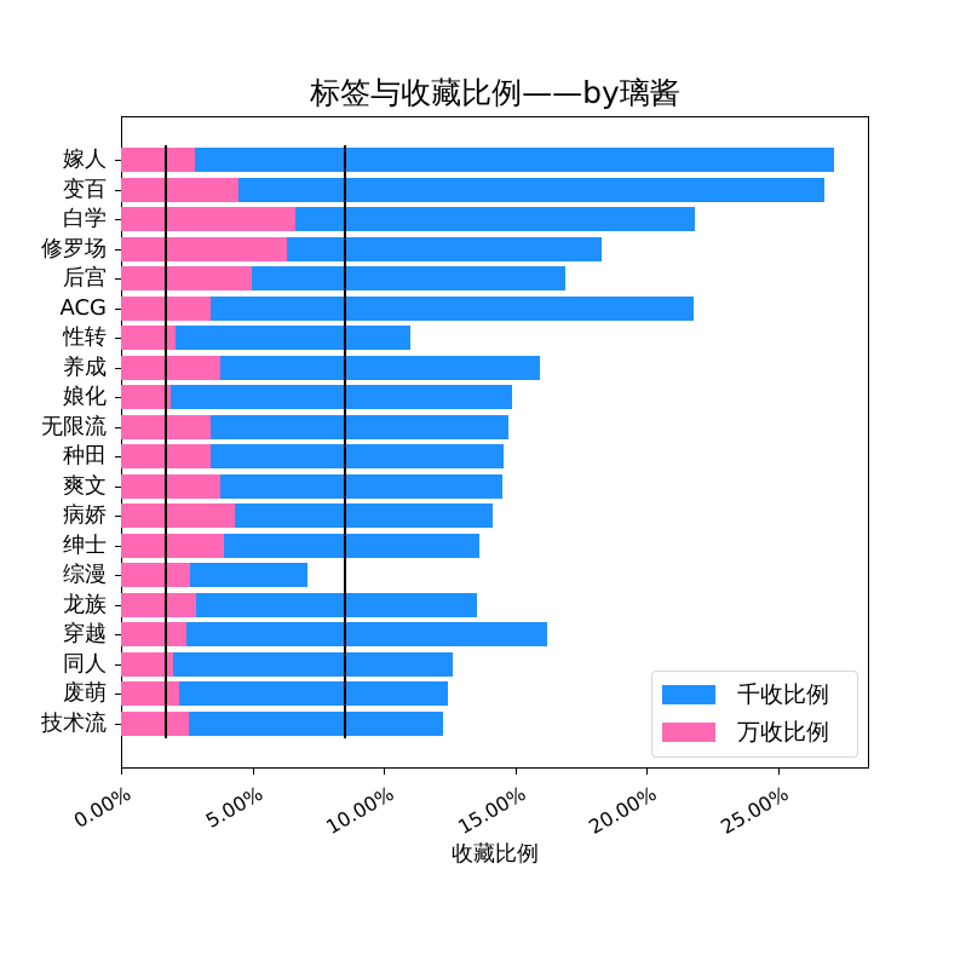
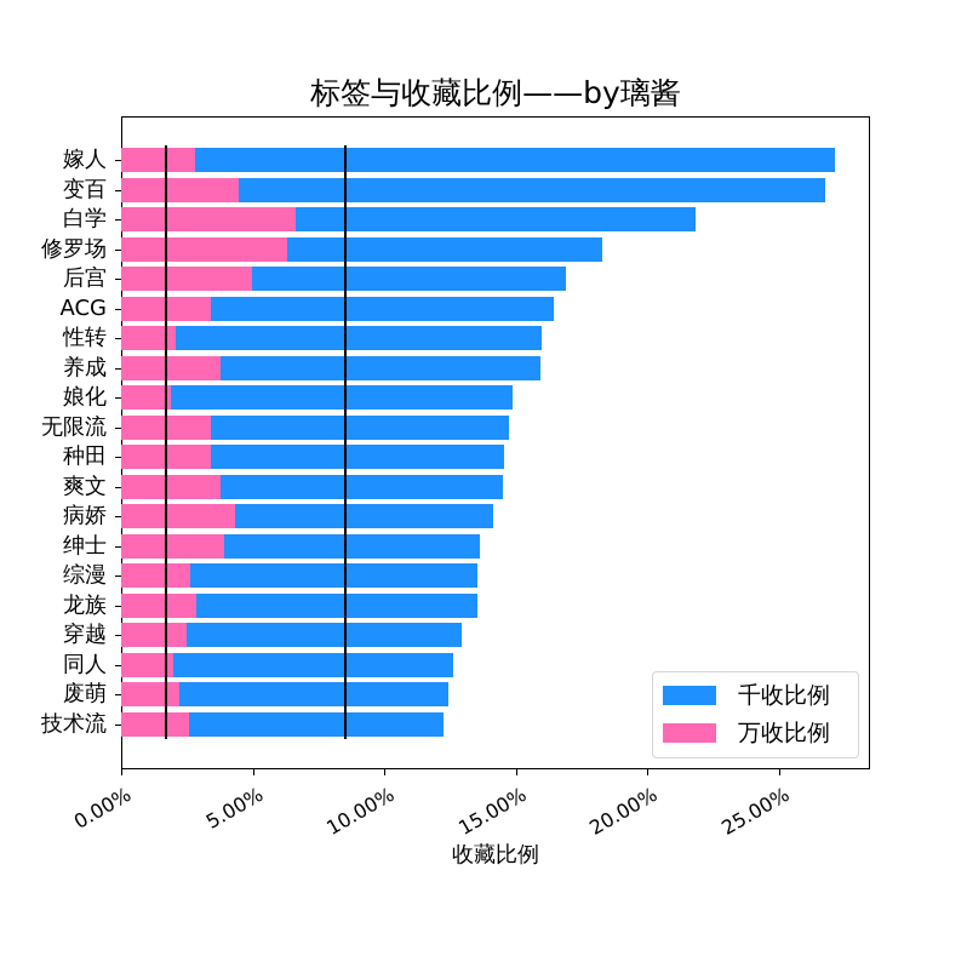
千收比例/ACG: 21.8% -> 16.4%
千收比例/性转: 11.0% -> 16.0%
千收比例/综漫: 7.1% -> 13.5%
千收比例/穿越: 16.2% -> 12.9%
